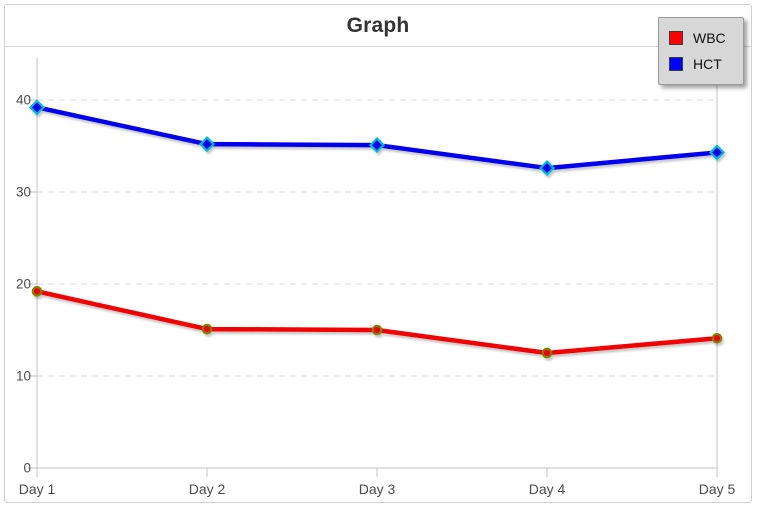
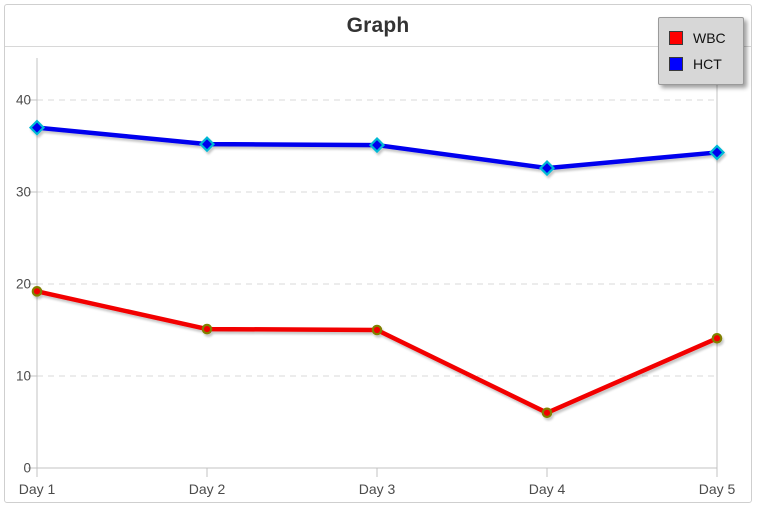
HCT/Day 1: 39 -> 37
WBC/Day 4: 12 -> 6
